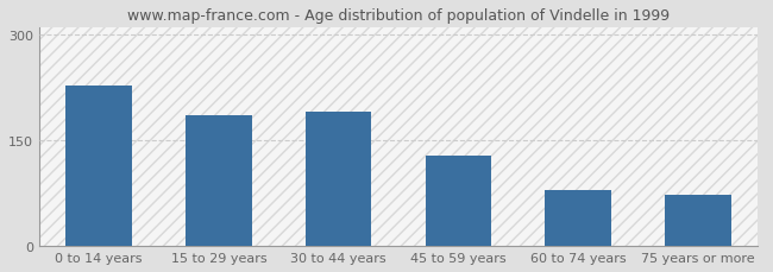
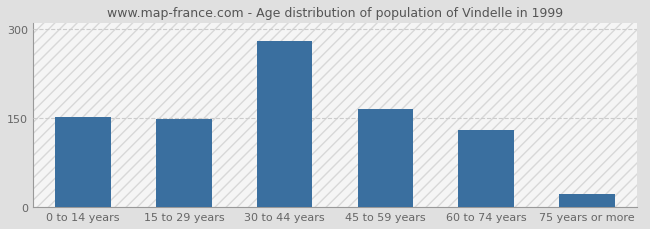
0 to 14 years: 228 -> 152
15 to 29 years: 186 -> 148
30 to 44 years: 190 -> 280
45 to 59 years: 128 -> 165
60 to 74 years: 80 -> 130
75 years or more: 72 -> 22
